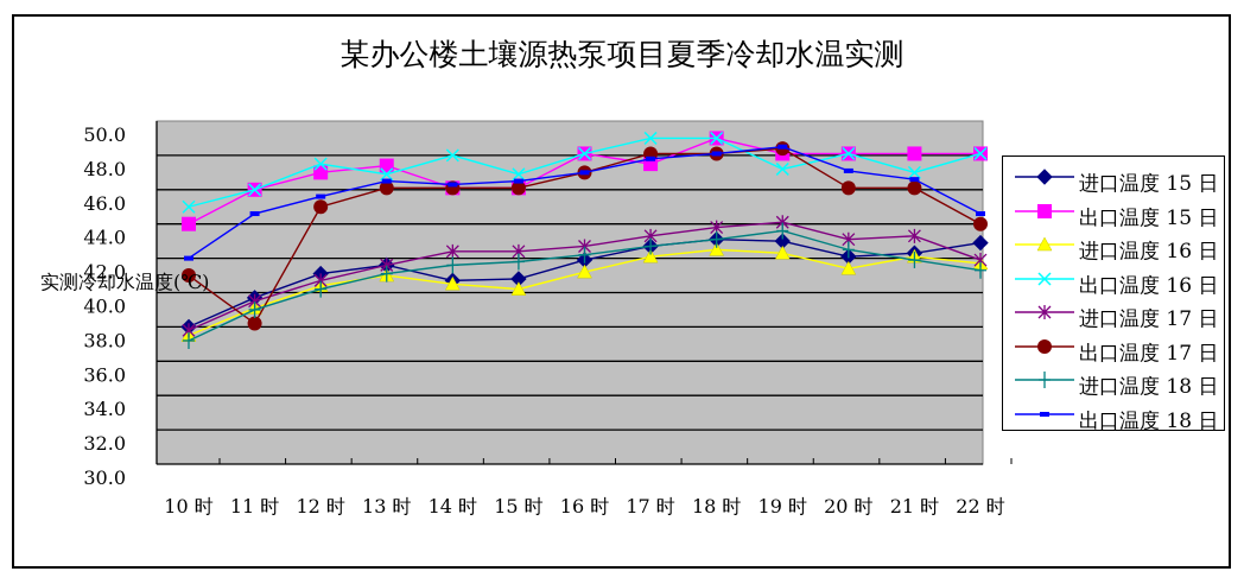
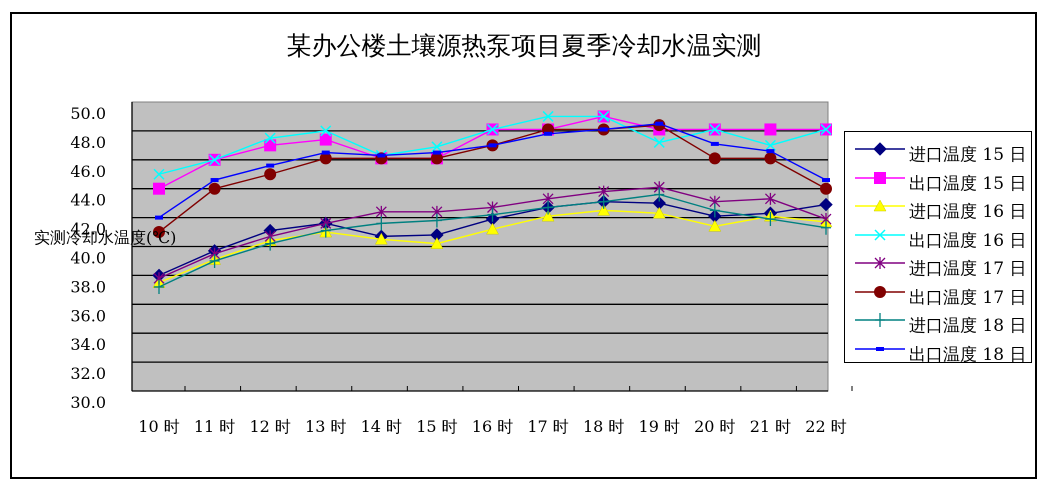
出口温度 17 日/11 时: 38.2 -> 44.0
出口温度 16 日/13 时: 46.9 -> 48.0
出口温度 16 日/14 时: 48.0 -> 46.3
出口温度 15 日/17 时: 47.5 -> 48.1
